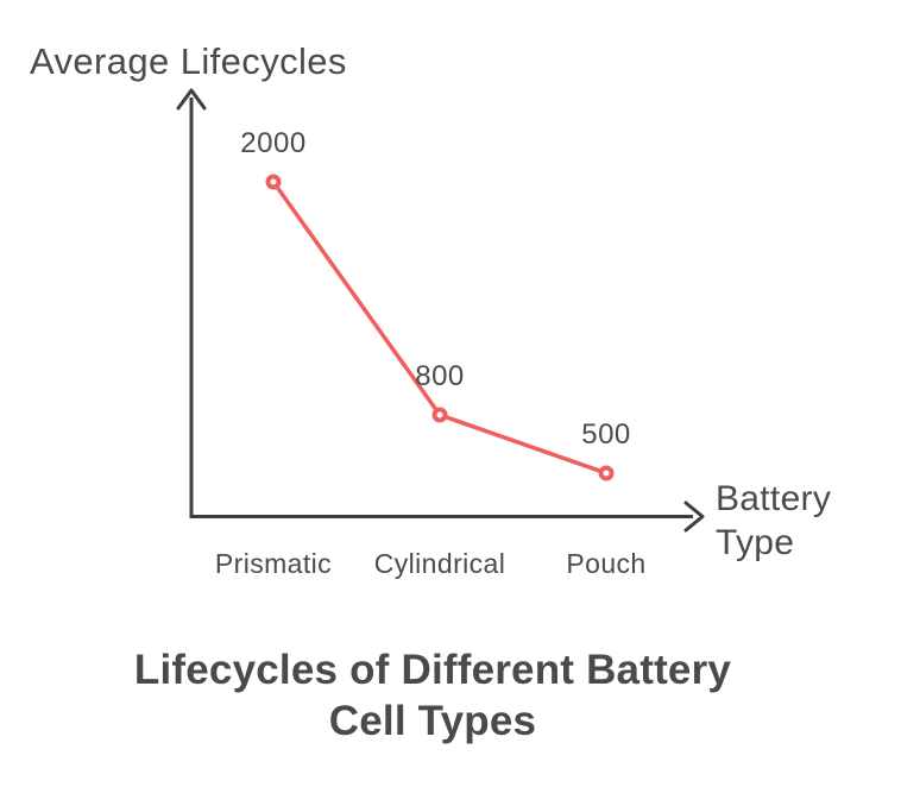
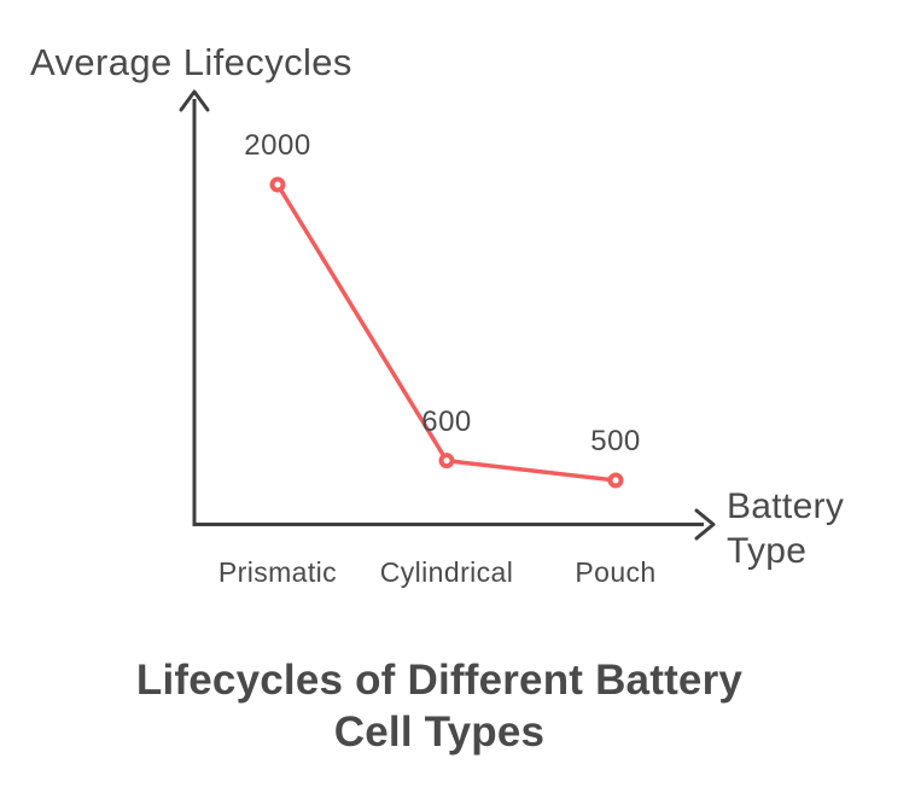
Cylindrical: 800 -> 600
